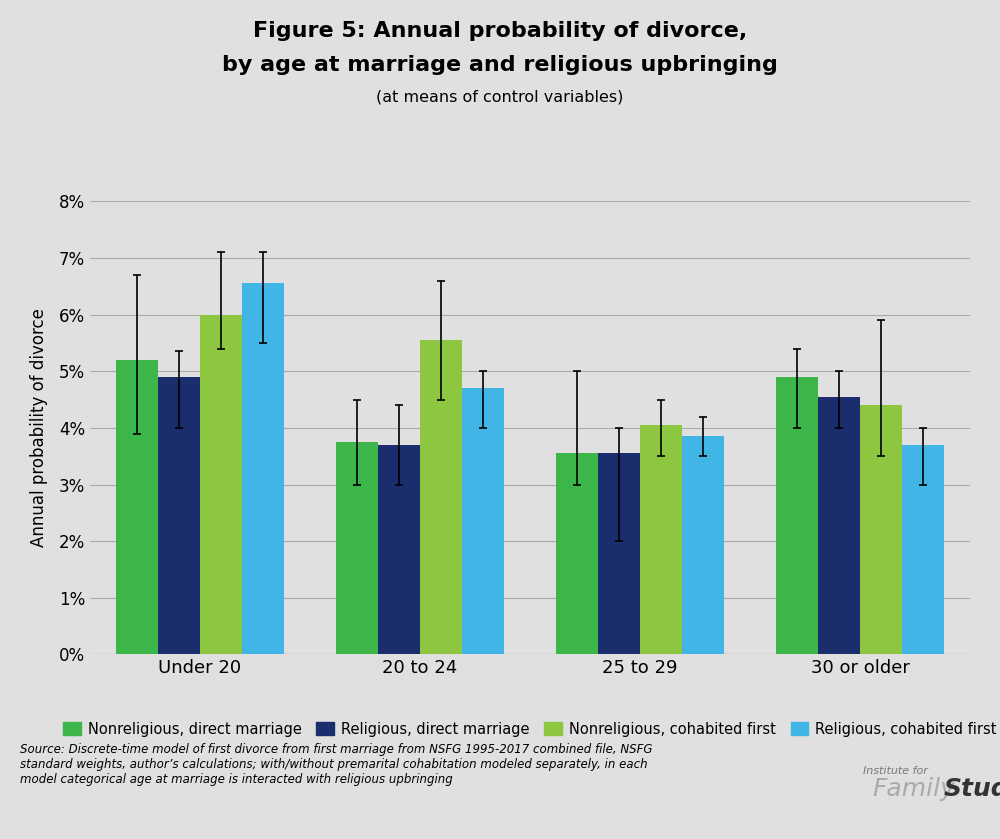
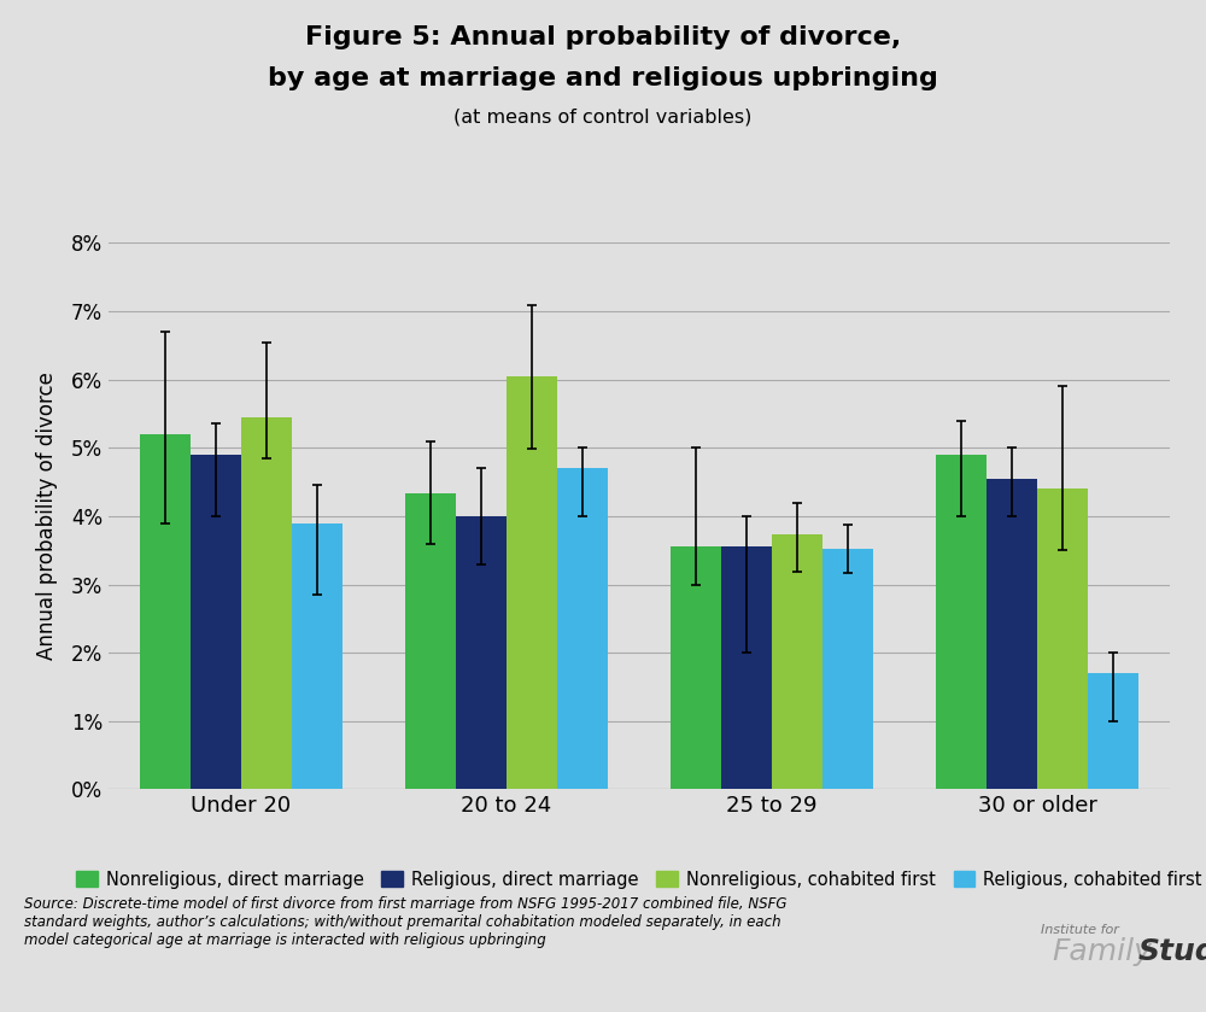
Nonreligious, cohabited first/Under 20: 6.00% -> 5.44%
Religious, cohabited first/Under 20: 6.55% -> 3.90%
Nonreligious, direct marriage/20 to 24: 3.75% -> 4.34%
Religious, direct marriage/20 to 24: 3.70% -> 4.00%
Nonreligious, cohabited first/20 to 24: 5.55% -> 6.04%
Nonreligious, cohabited first/25 to 29: 4.05% -> 3.74%
Religious, cohabited first/25 to 29: 3.85% -> 3.52%
Religious, cohabited first/30 or older: 3.70% -> 1.70%
